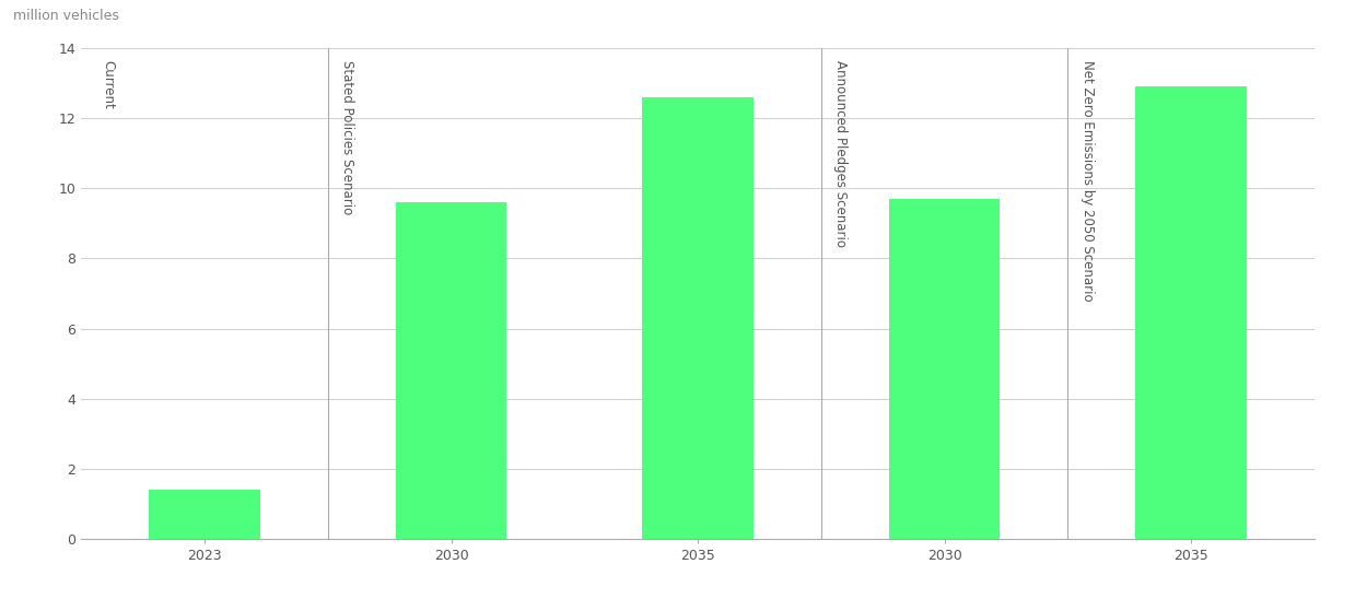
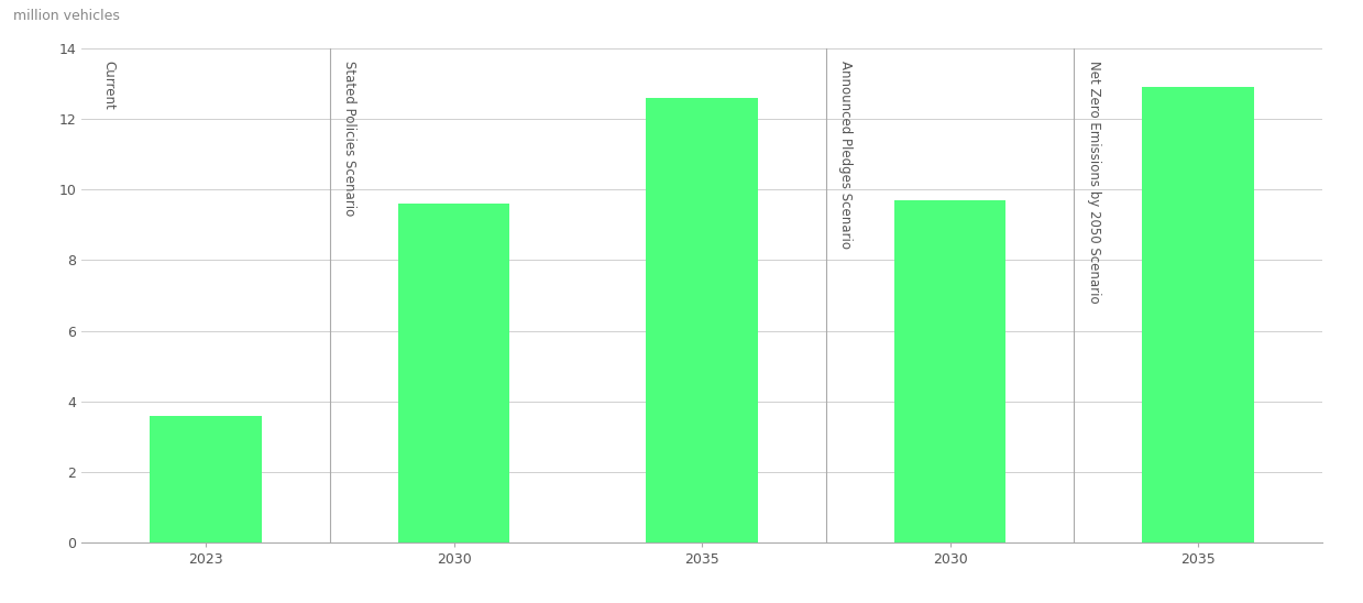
2023: 1.4 -> 3.6
